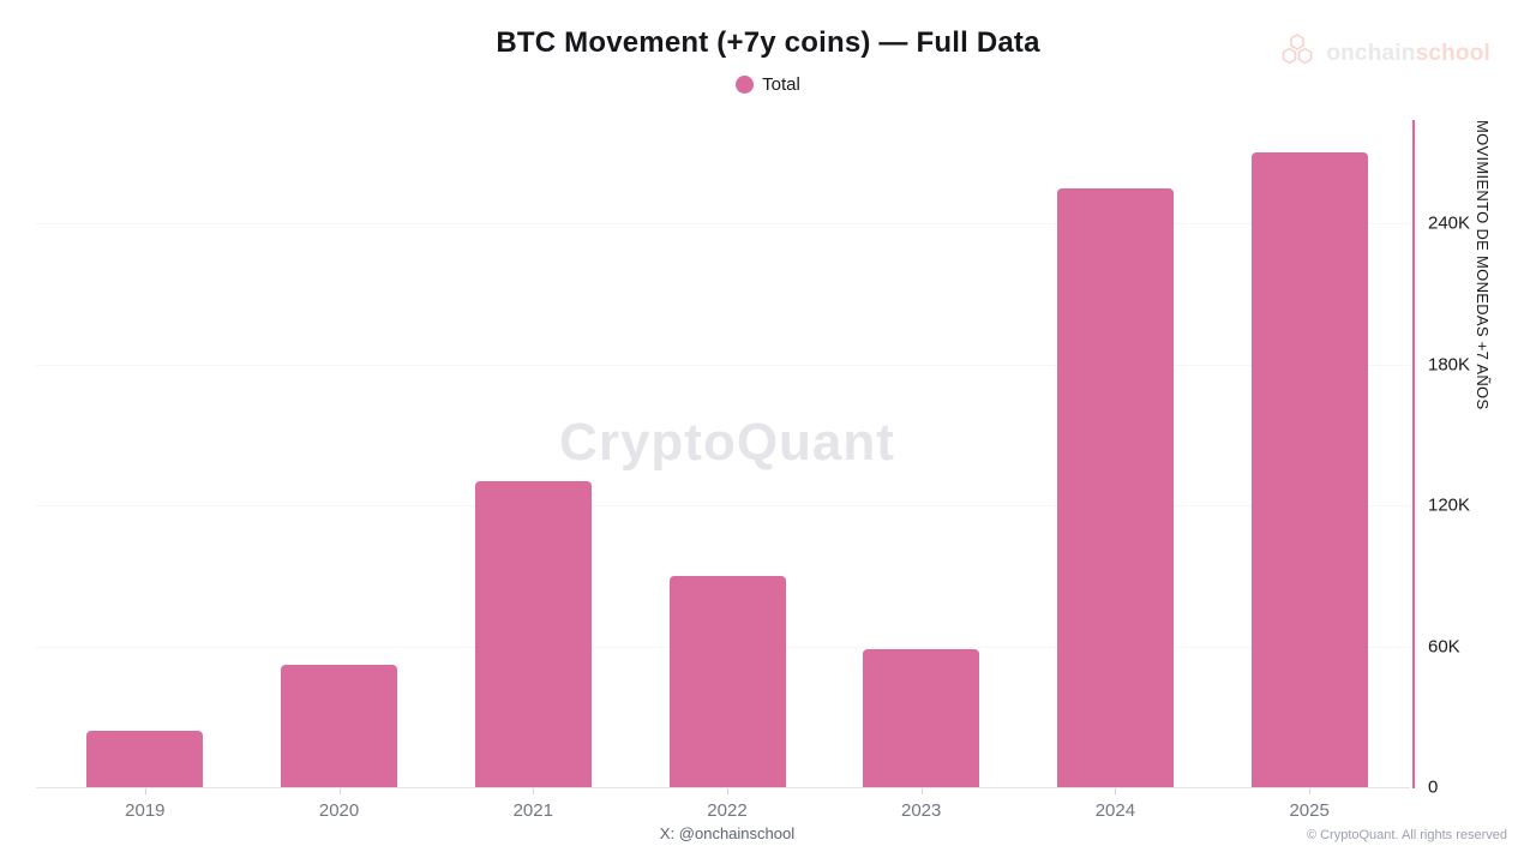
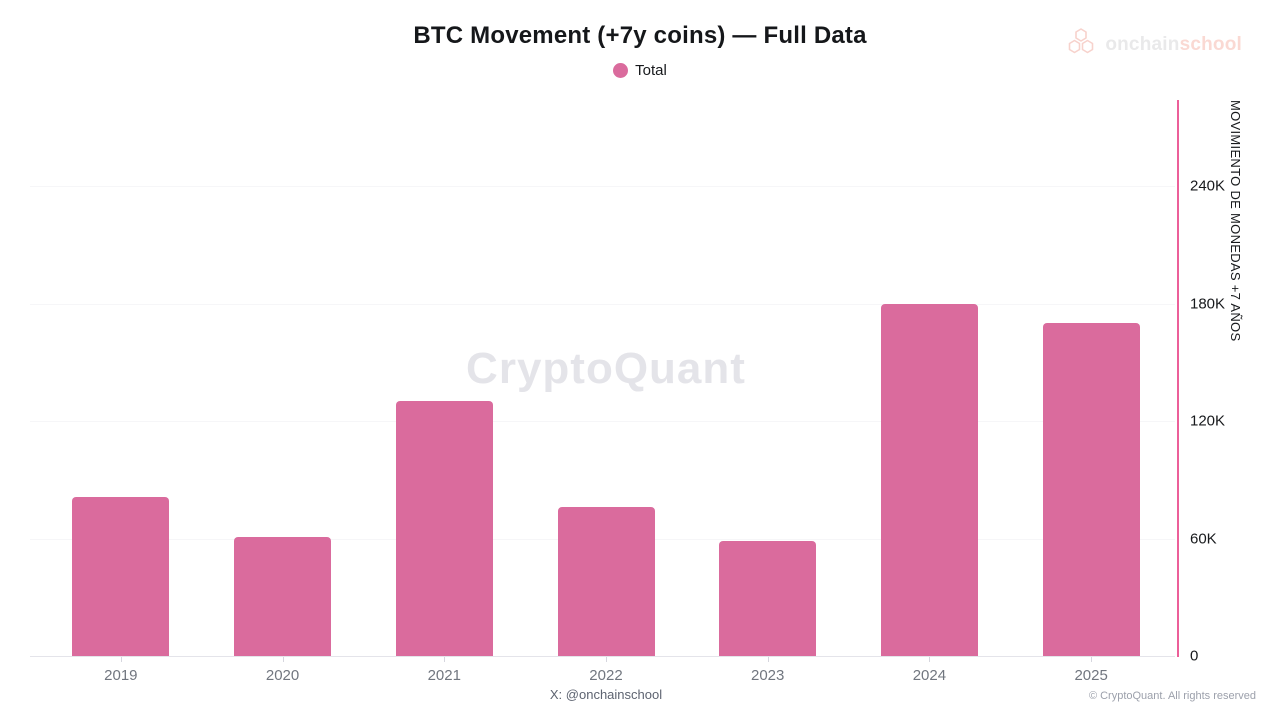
2019: 24K -> 81K
2020: 52K -> 61K
2022: 90K -> 76K
2024: 255K -> 180K
2025: 270K -> 170K
